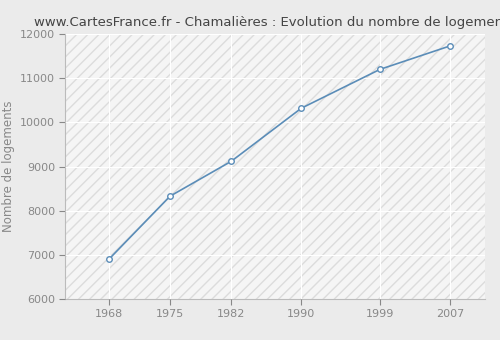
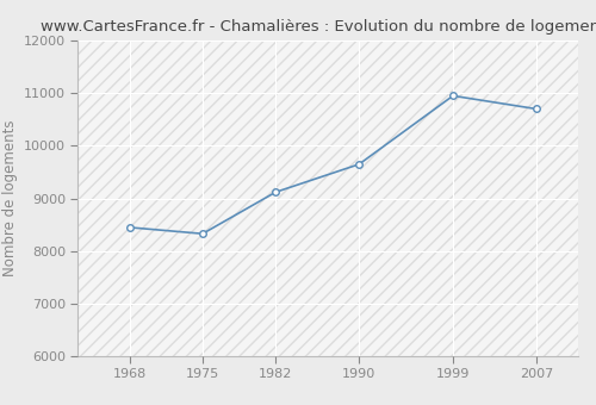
1968: 6900 -> 8450
1990: 10320 -> 9650
1999: 11200 -> 10950
2007: 11730 -> 10700
